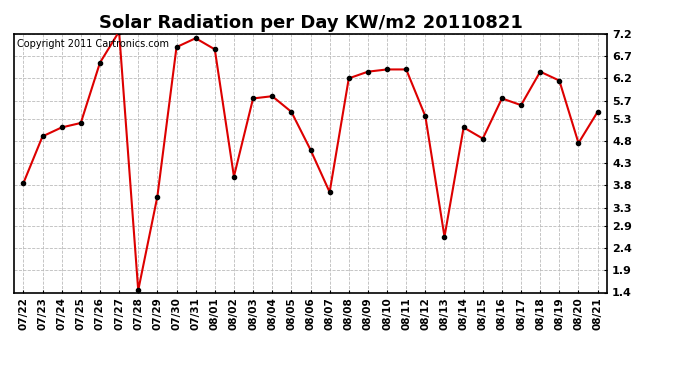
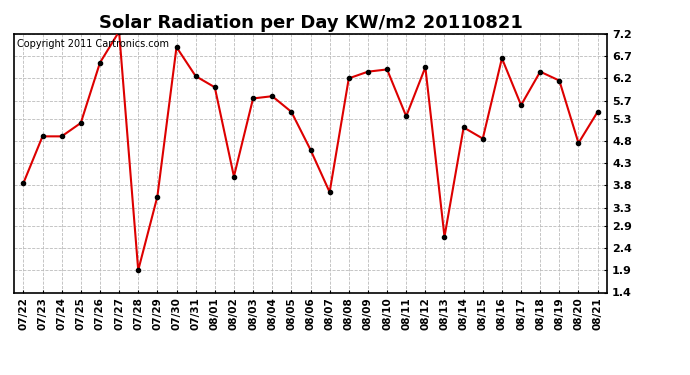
07/24: 5.10 -> 4.90
07/28: 1.45 -> 1.90
07/31: 7.10 -> 6.25
08/01: 6.85 -> 6.00
08/11: 6.40 -> 5.35
08/12: 5.35 -> 6.45
08/16: 5.75 -> 6.65
